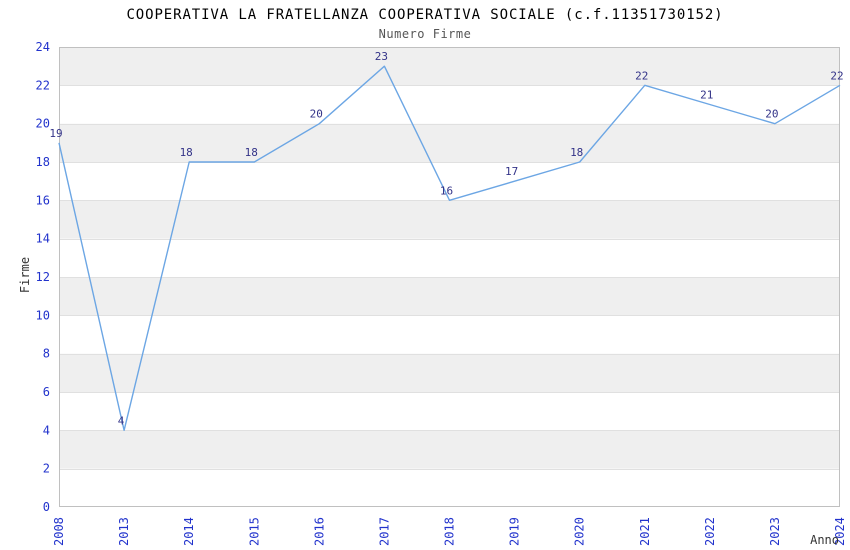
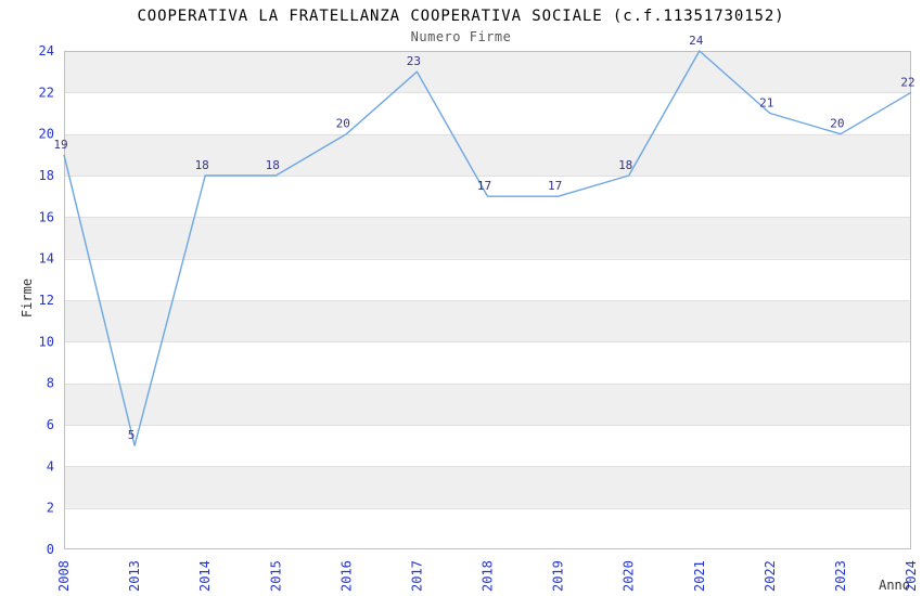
2013: 4 -> 5
2018: 16 -> 17
2021: 22 -> 24
